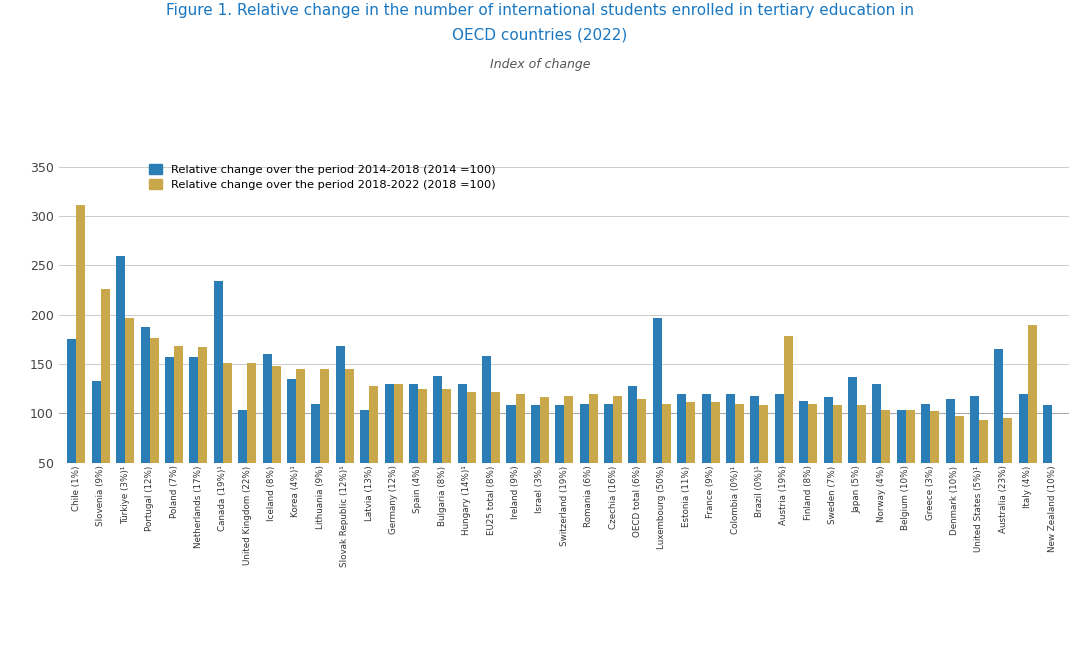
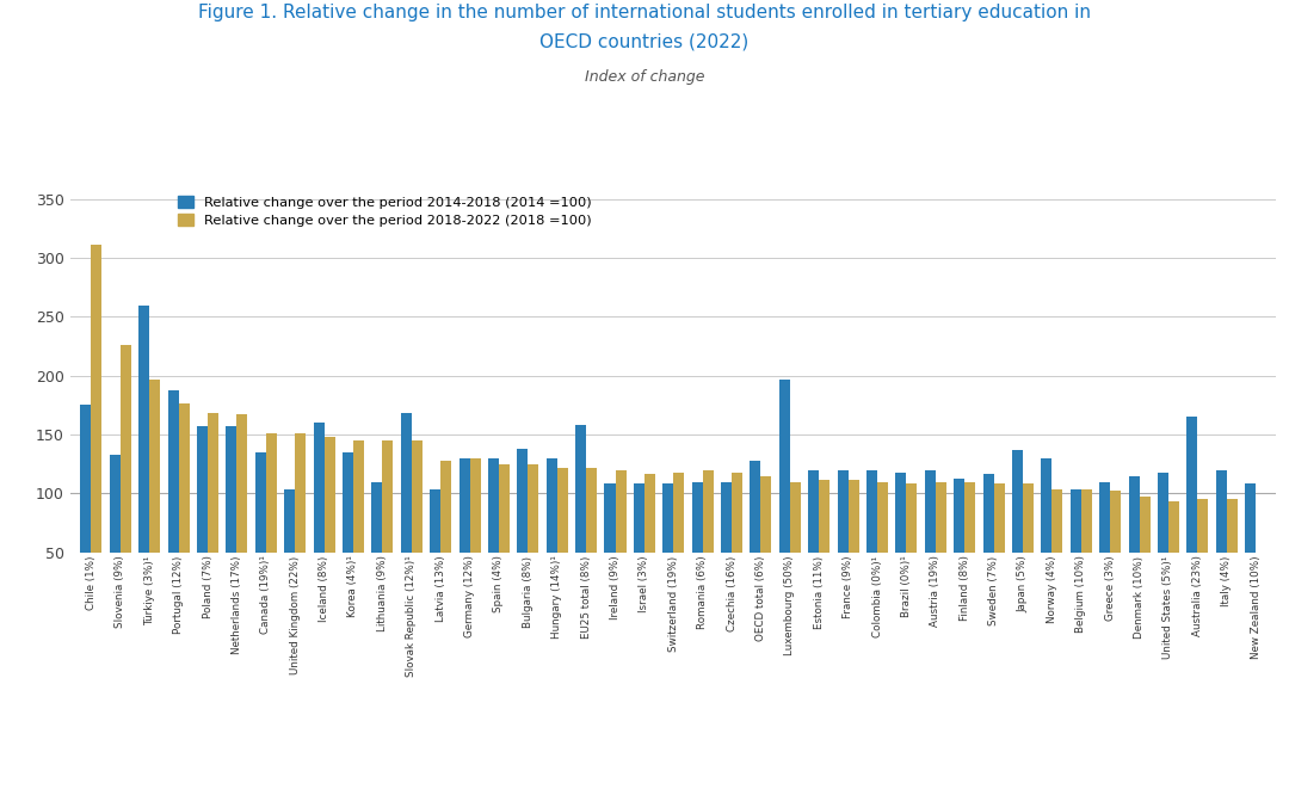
Relative change over the period 2014-2018 (2014 =100)/Canada (19%)¹: 234 -> 135
Relative change over the period 2018-2022 (2018 =100)/Austria (19%): 178 -> 110
Relative change over the period 2018-2022 (2018 =100)/Italy (4%): 190 -> 95
